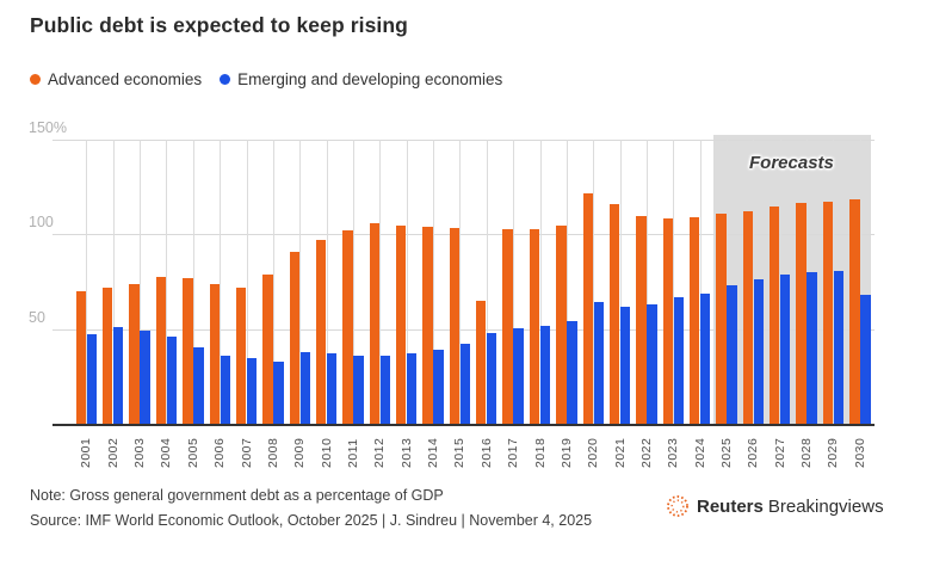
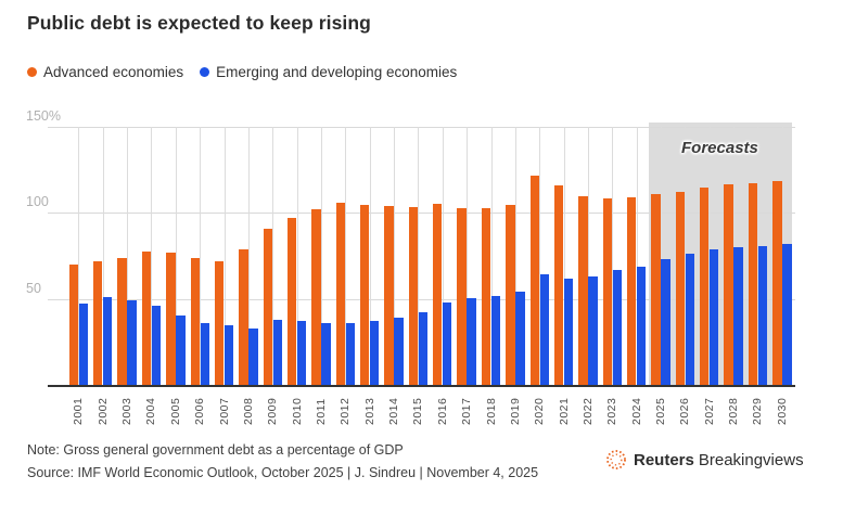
Advanced economies/2016: 65% -> 106%
Emerging and developing economies/2030: 68% -> 82%
